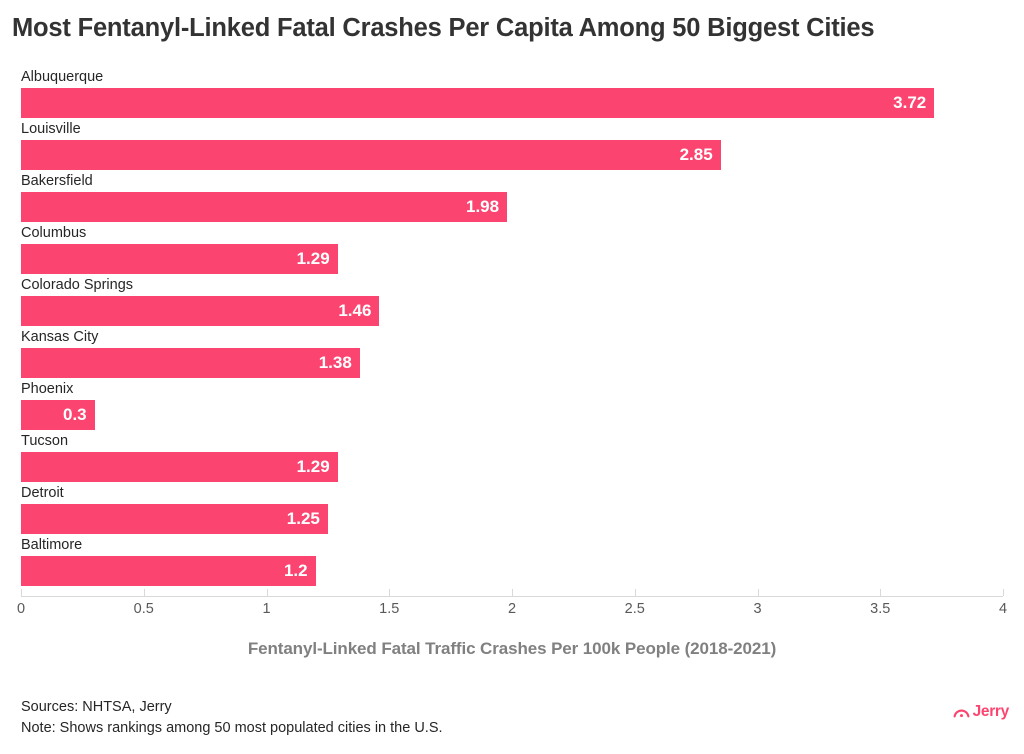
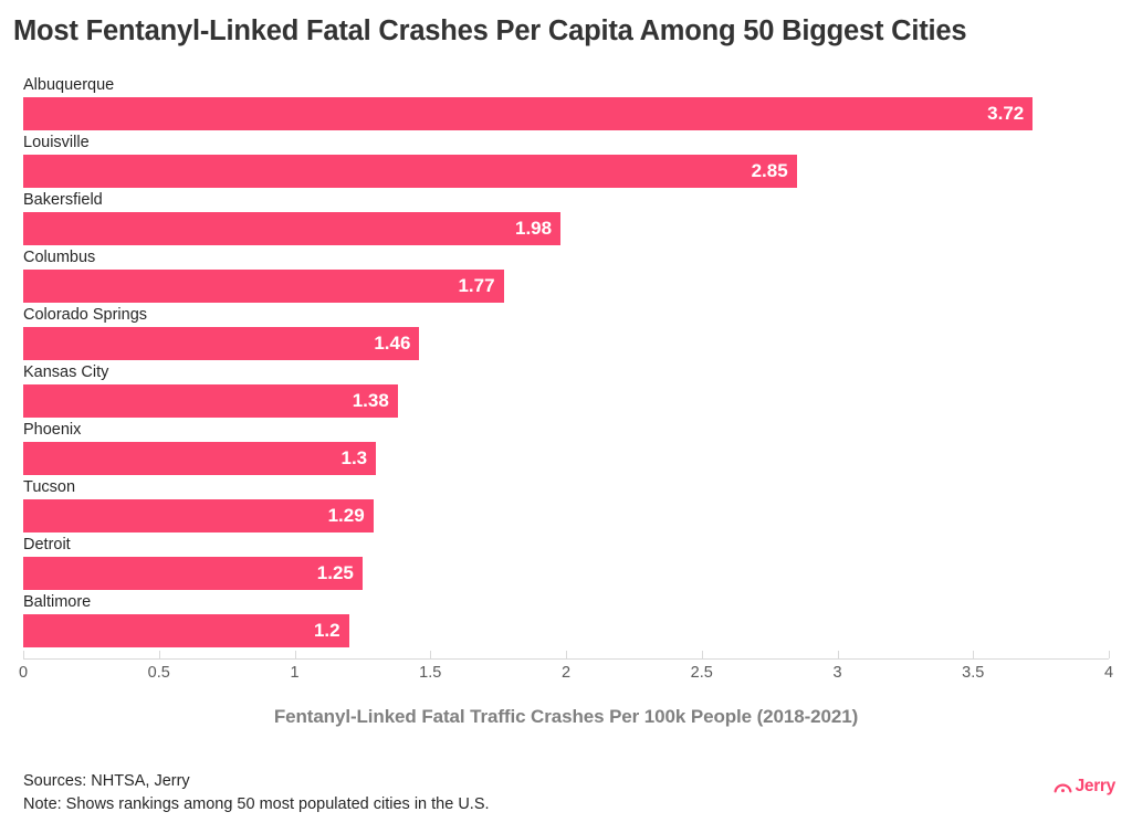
Columbus: 1.29 -> 1.77
Phoenix: 0.3 -> 1.3
